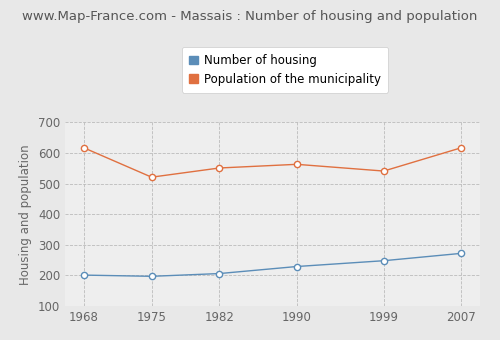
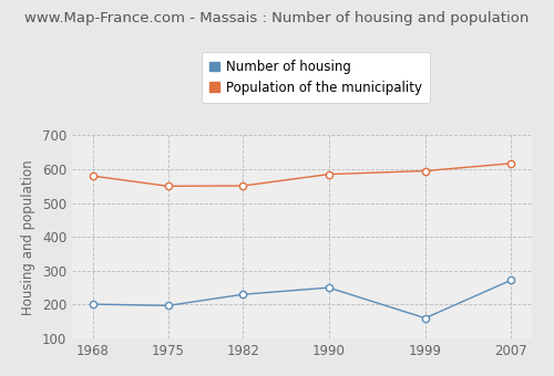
Population of the municipality/1968: 617 -> 580
Population of the municipality/1975: 521 -> 550
Number of housing/1982: 206 -> 230
Number of housing/1990: 229 -> 250
Population of the municipality/1990: 563 -> 585
Number of housing/1999: 248 -> 160
Population of the municipality/1999: 541 -> 595
